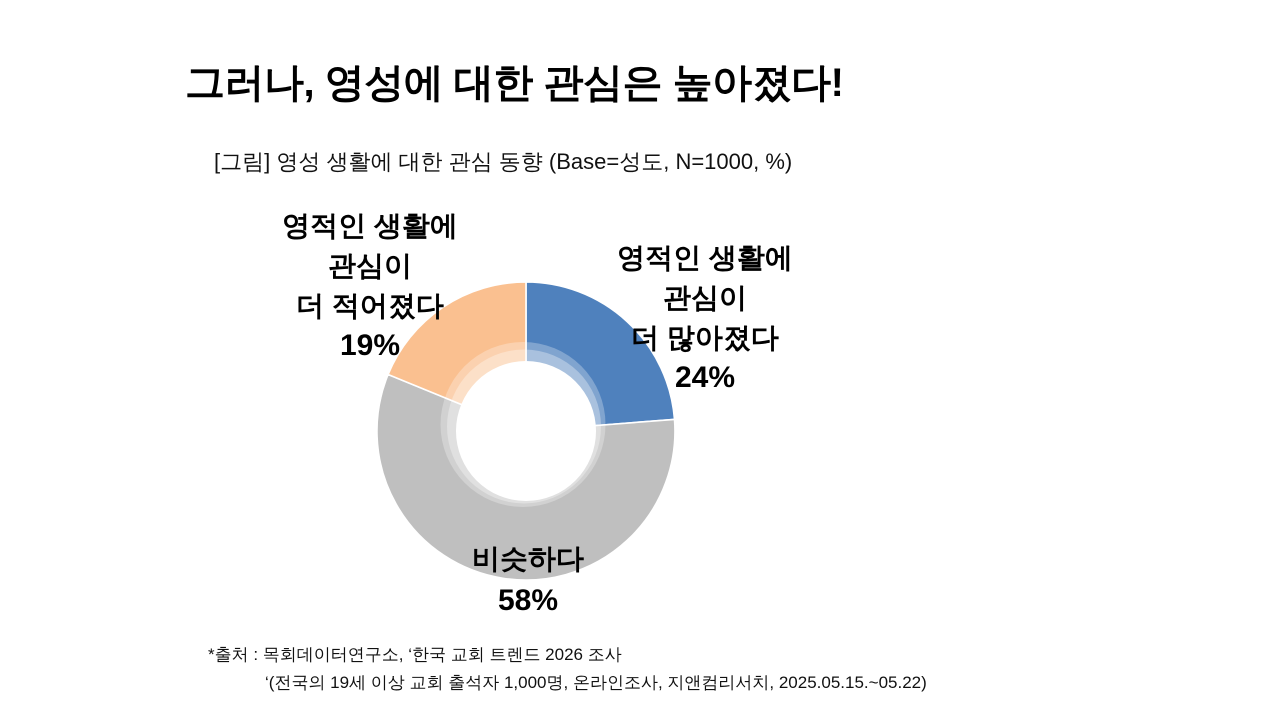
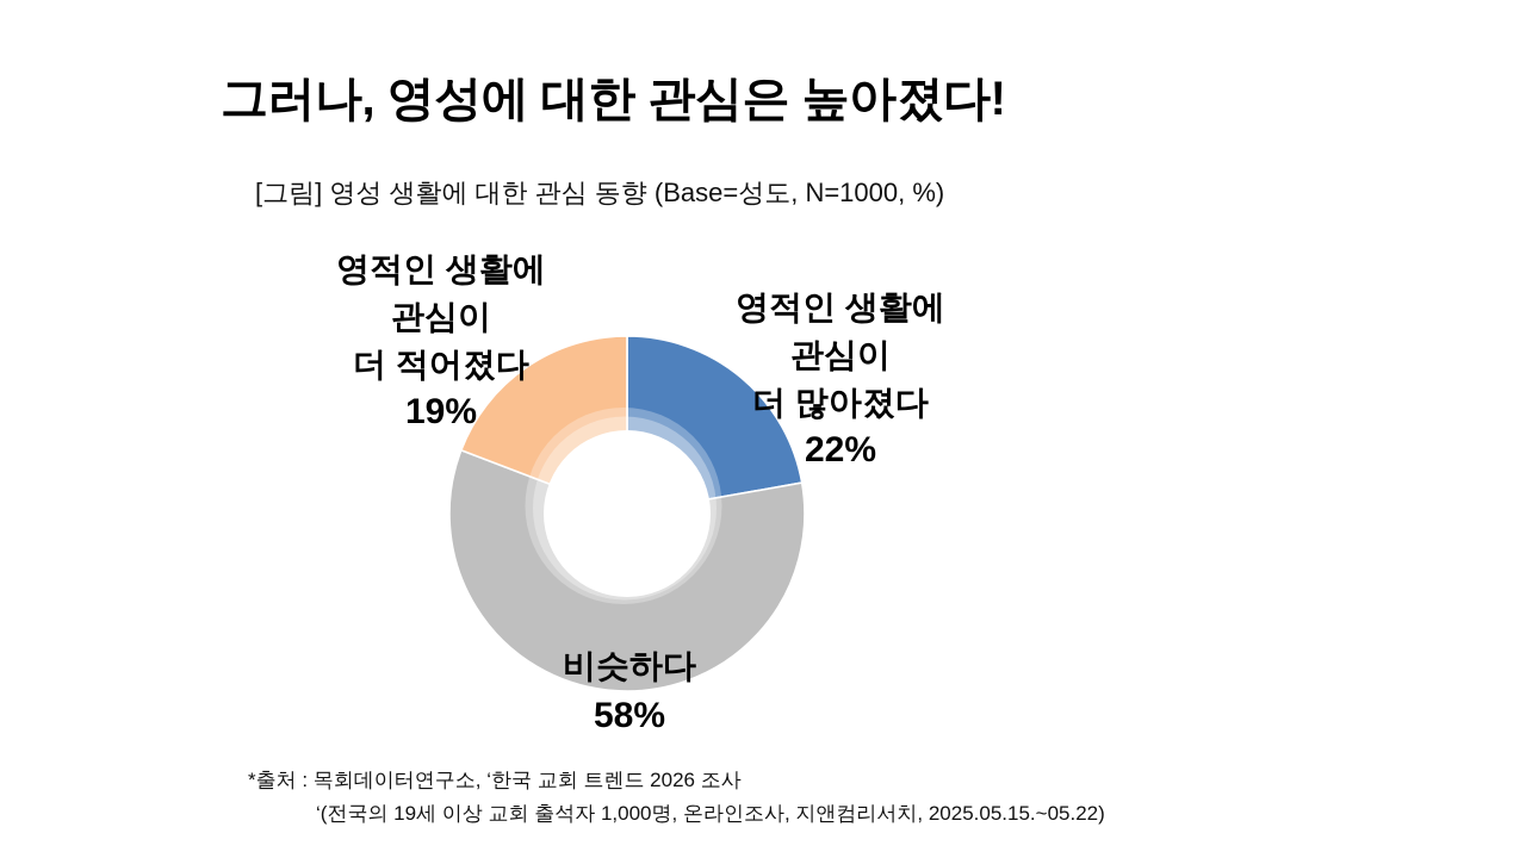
영적인 생활에 관심이 더 많아졌다: 24% -> 22%
